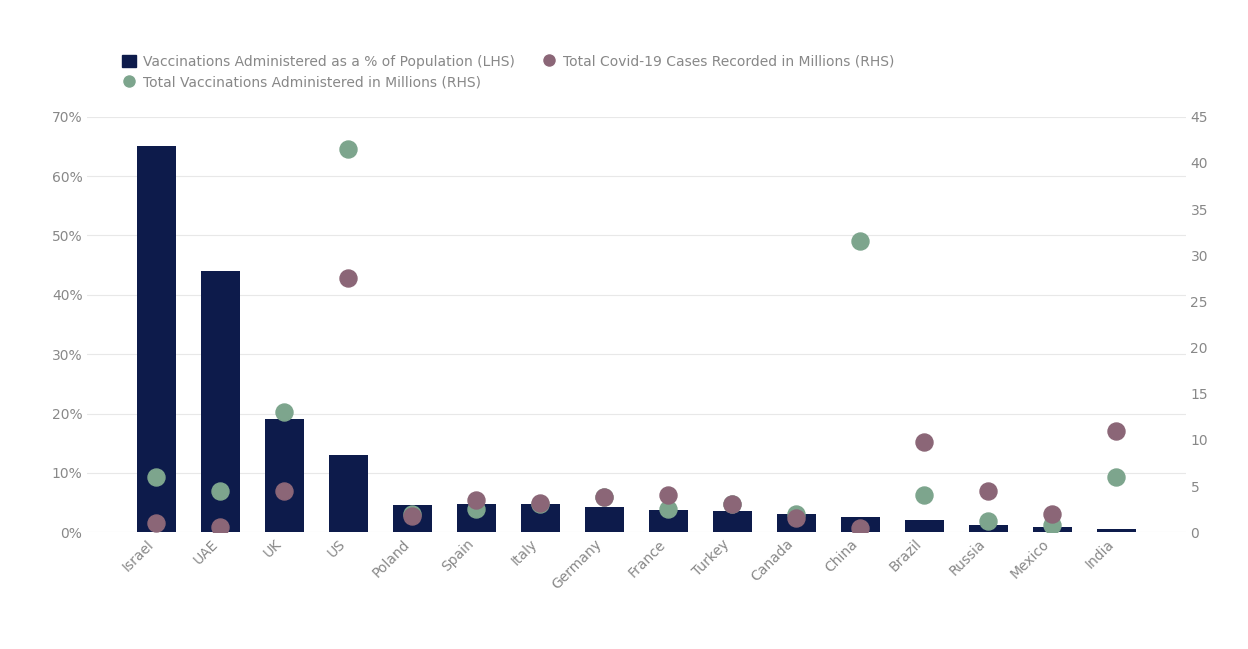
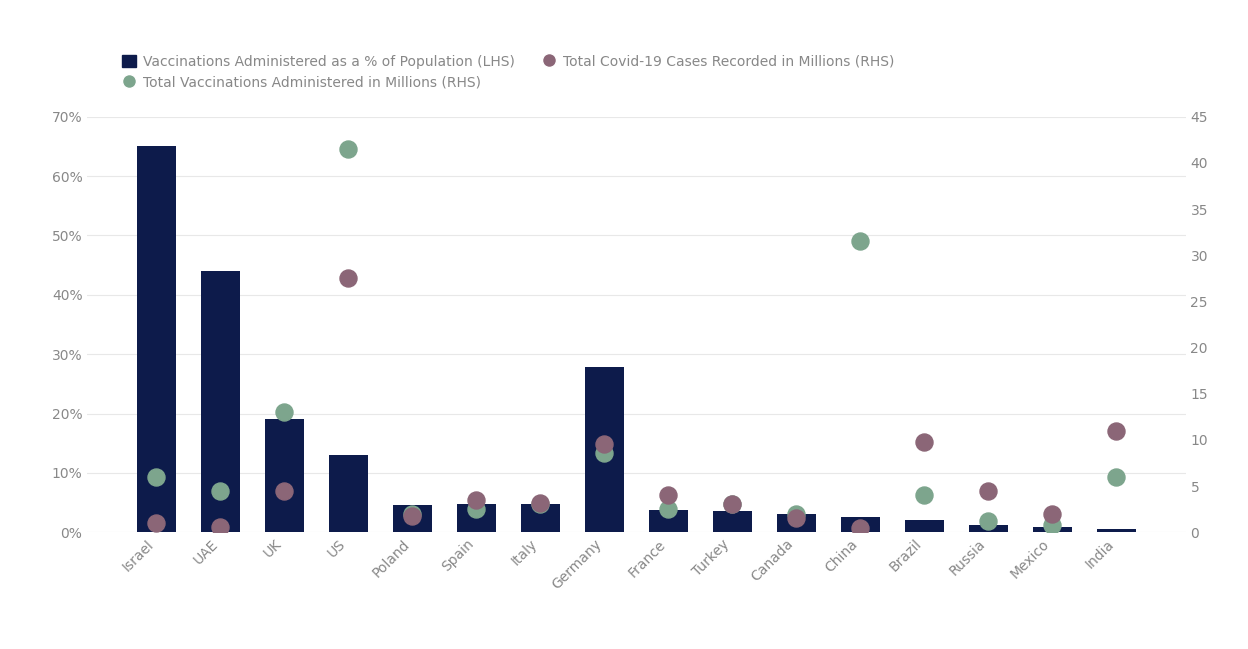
Vaccinations Administered as a % of Population (LHS)/Germany: 4.3% -> 27.8%
Total Vaccinations Administered in Millions (RHS)/Germany: 3.8 -> 8.6
Total Covid-19 Cases Recorded in Millions (RHS)/Germany: 3.8 -> 9.6
